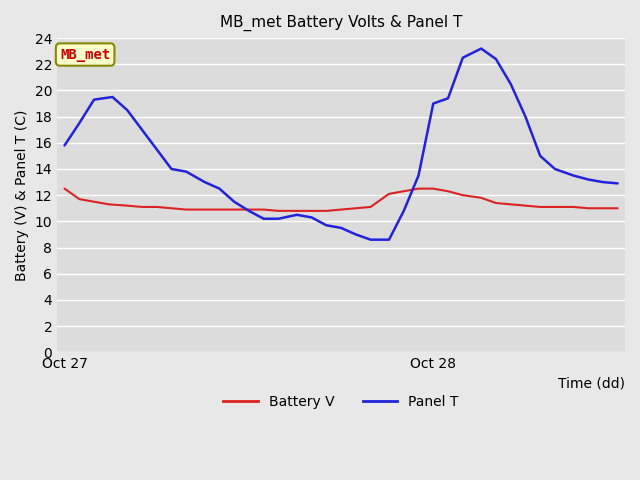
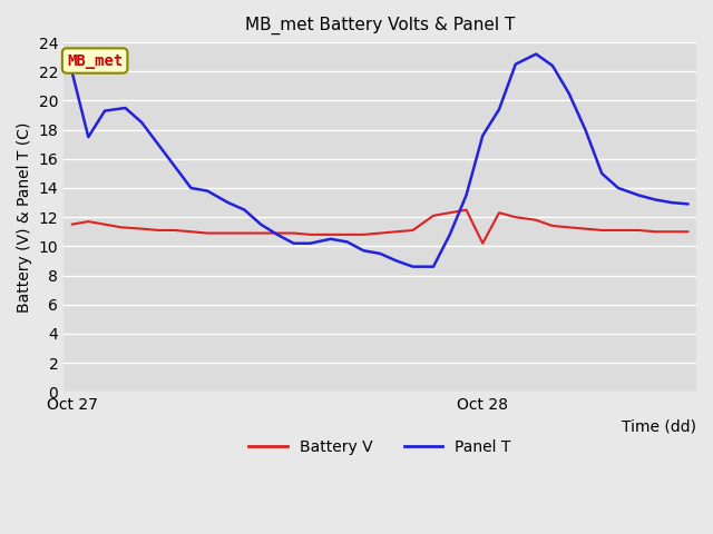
Battery V/Oct 27: 12.5 -> 11.5
Panel T/Oct 27: 15.8 -> 22.0
Battery V/Oct 28: 12.5 -> 10.2
Panel T/Oct 28: 19.0 -> 17.6
